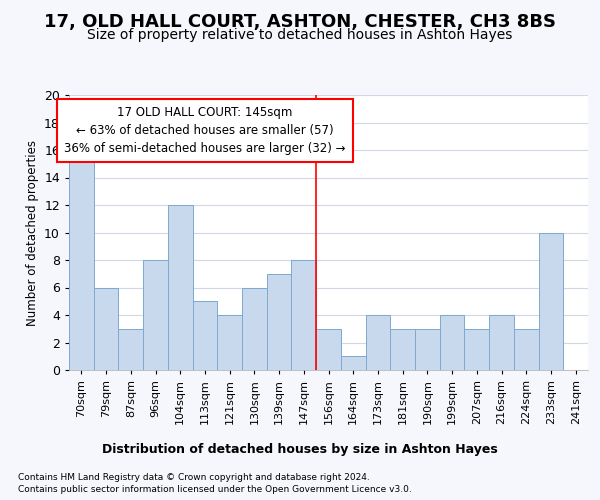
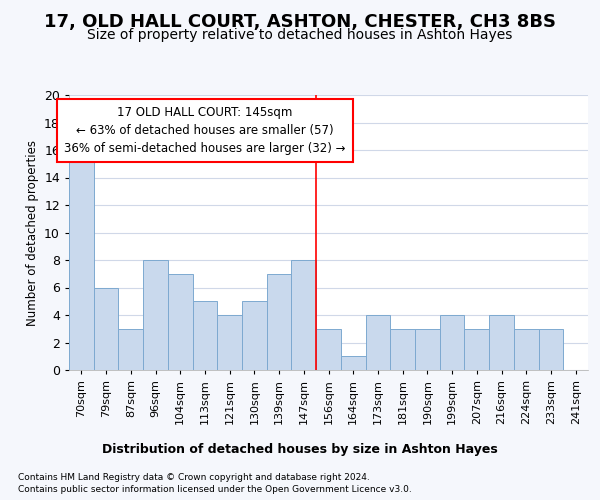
104sqm: 12 -> 7
130sqm: 6 -> 5
233sqm: 10 -> 3
